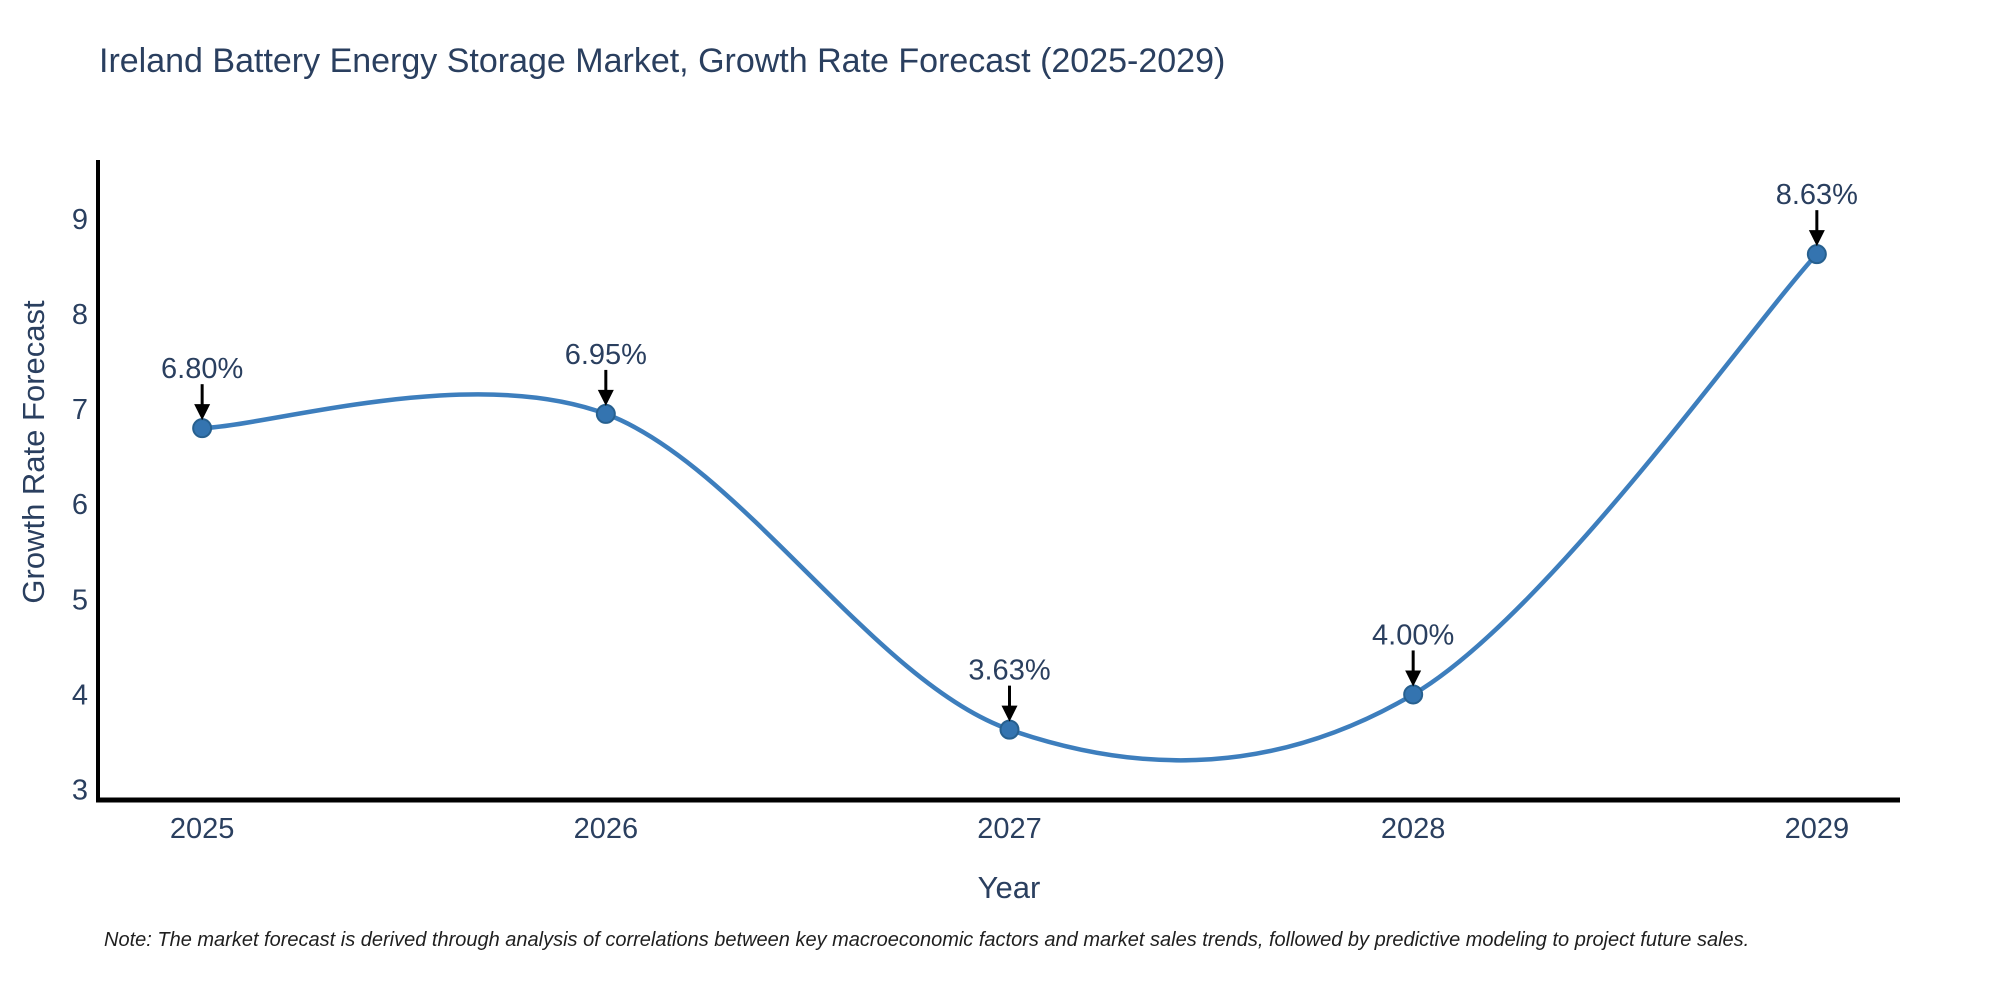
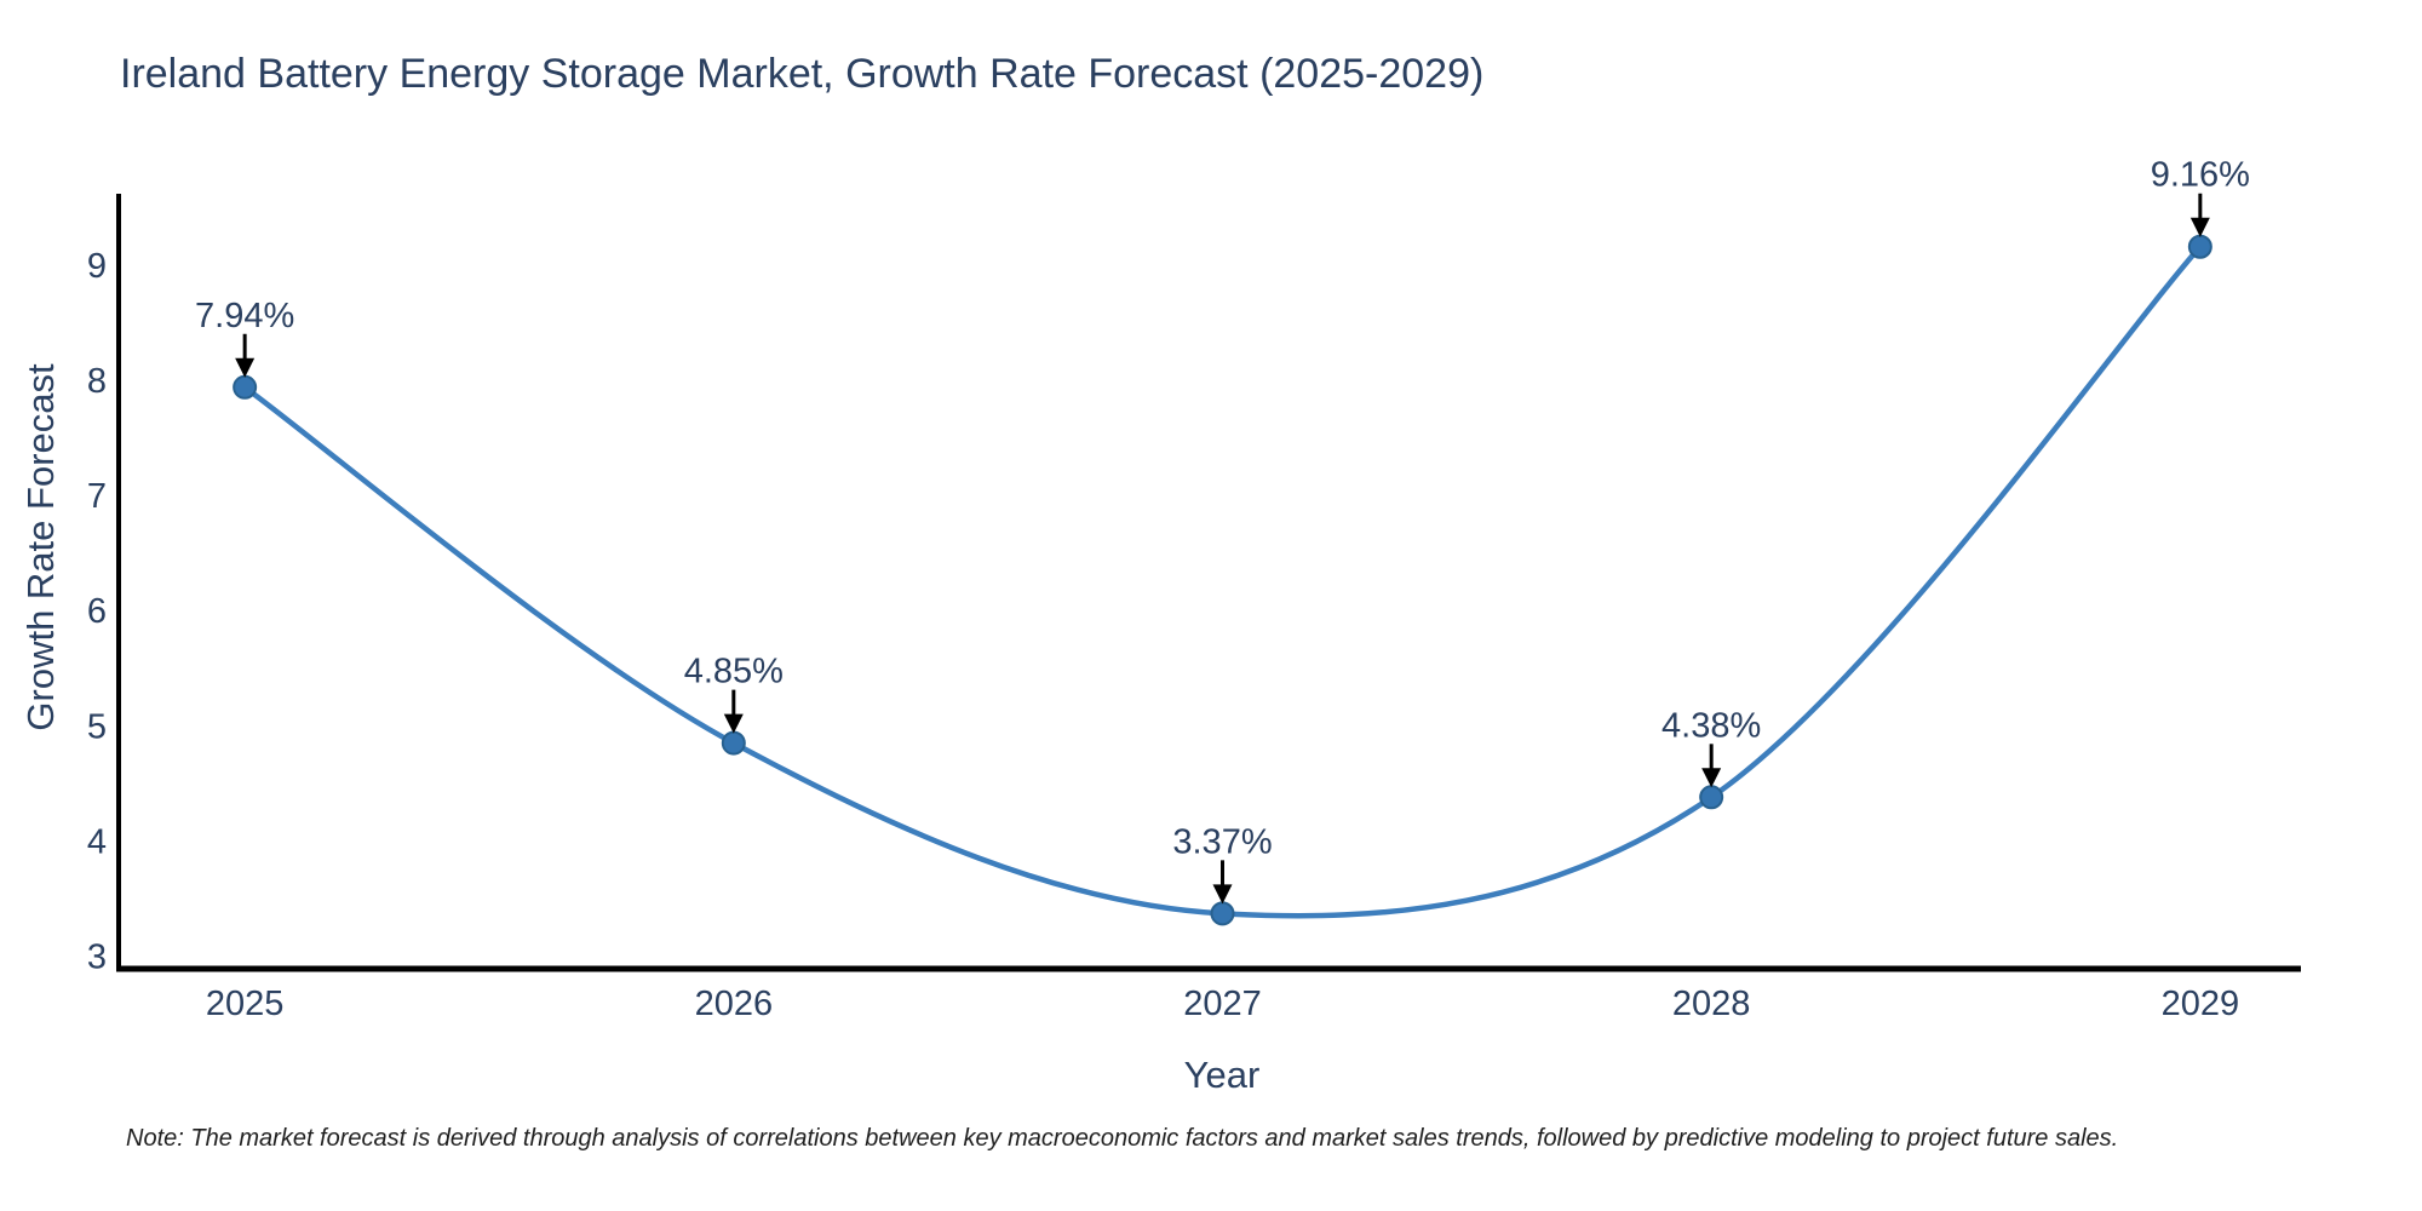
2025: 6.80% -> 7.94%
2026: 6.95% -> 4.85%
2027: 3.63% -> 3.37%
2028: 4.00% -> 4.38%
2029: 8.63% -> 9.16%
